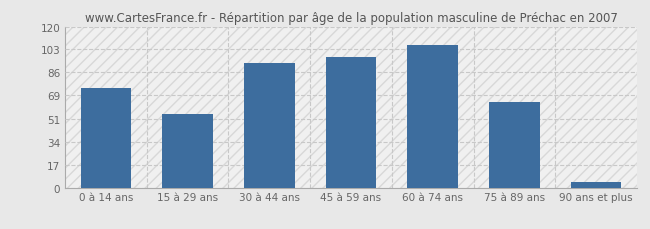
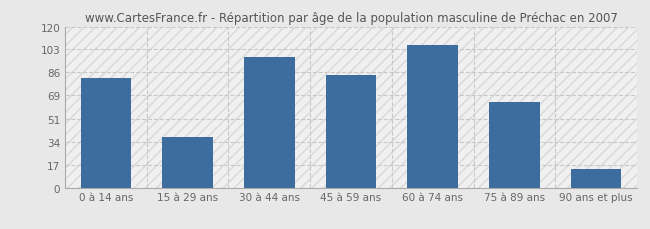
0 à 14 ans: 74 -> 82
15 à 29 ans: 55 -> 38
30 à 44 ans: 93 -> 97
45 à 59 ans: 97 -> 84
90 ans et plus: 4 -> 14
